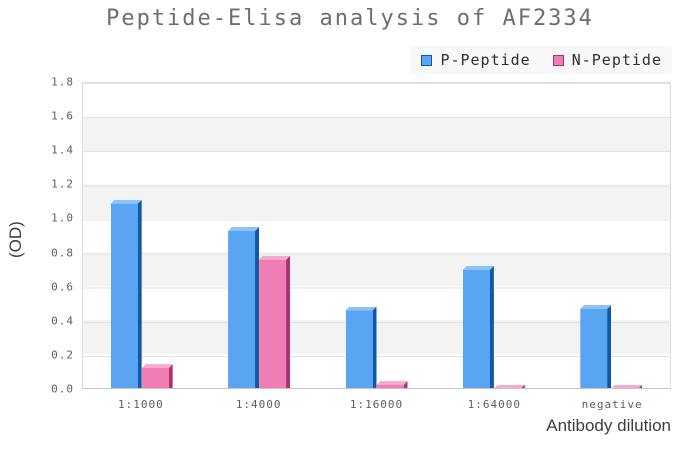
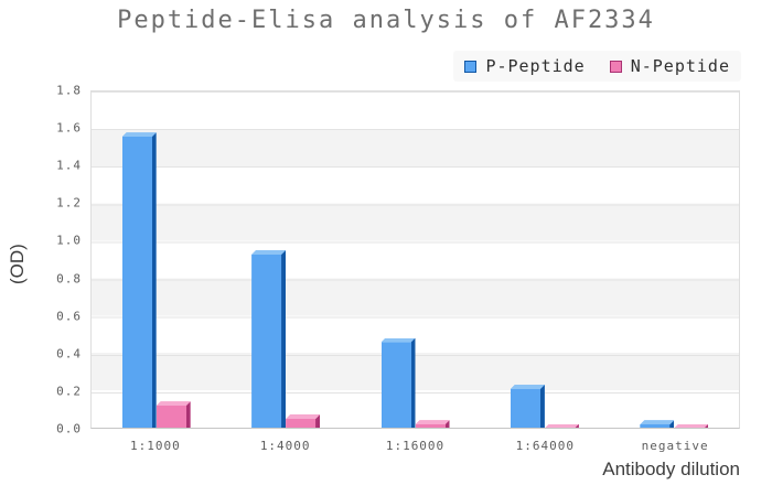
P-Peptide/1:1000: 1.11 -> 1.58
N-Peptide/1:4000: 0.78 -> 0.07
P-Peptide/1:64000: 0.72 -> 0.23
P-Peptide/negative: 0.49 -> 0.04
